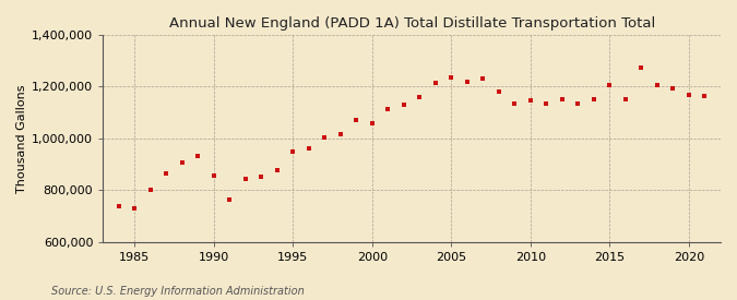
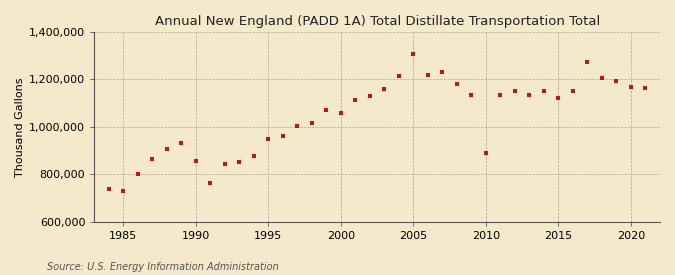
2005: 1,235,000 -> 1,305,000
2010: 1,145,000 -> 890,000
2015: 1,205,000 -> 1,120,000
